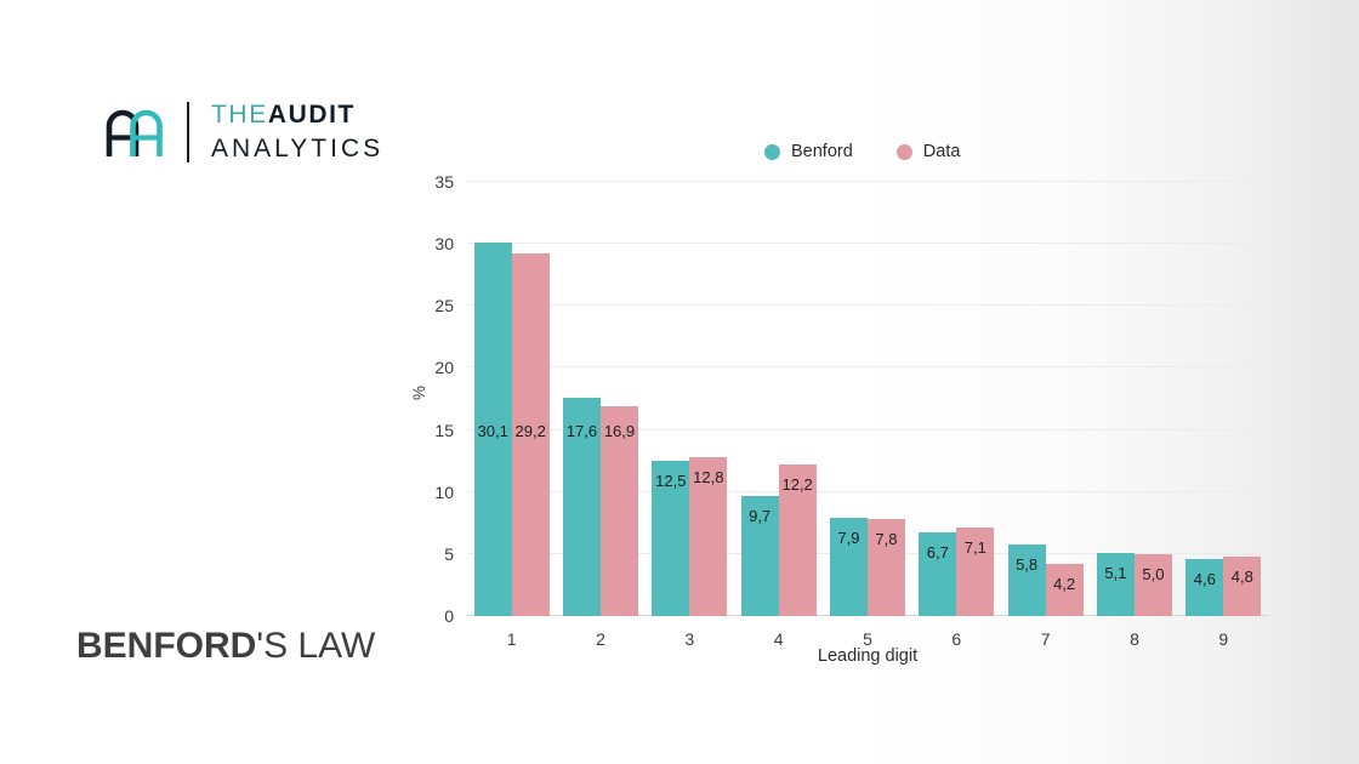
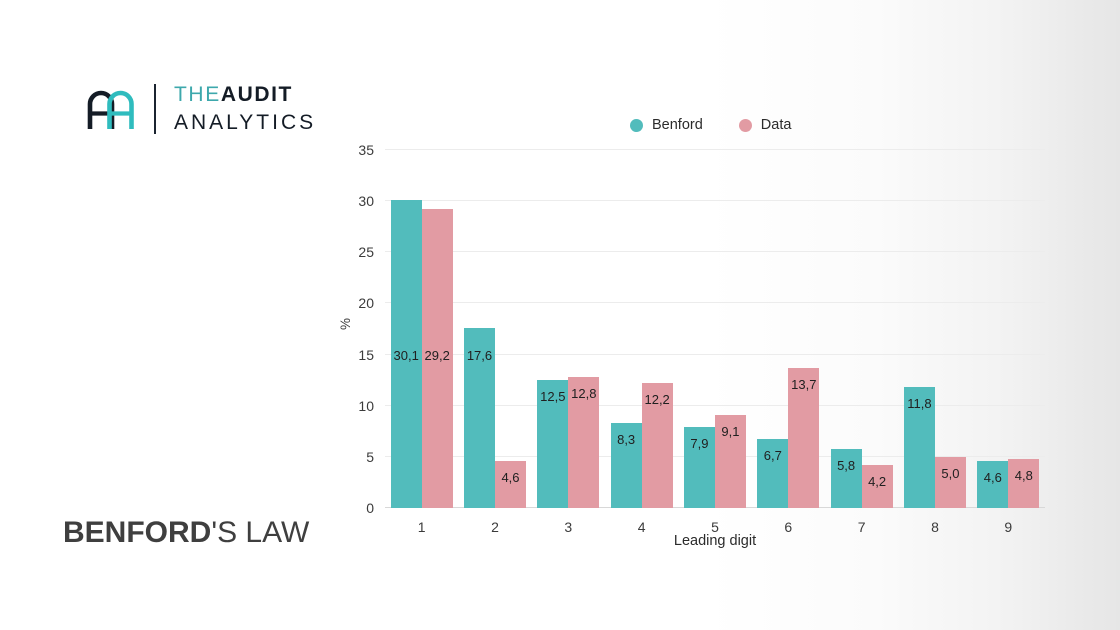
Data/2: 16,9 -> 4,6
Benford/4: 9,7 -> 8,3
Data/5: 7,8 -> 9,1
Data/6: 7,1 -> 13,7
Benford/8: 5,1 -> 11,8
